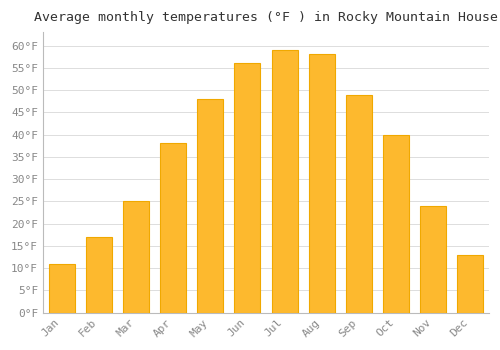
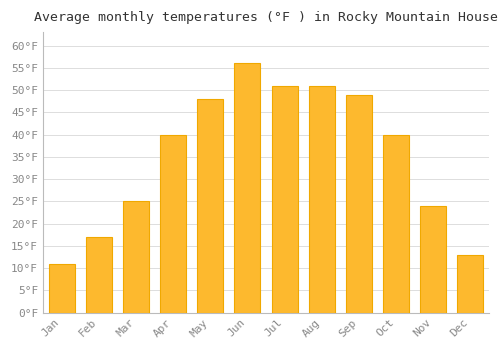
Apr: 38°F -> 40°F
Jul: 59°F -> 51°F
Aug: 58°F -> 51°F
